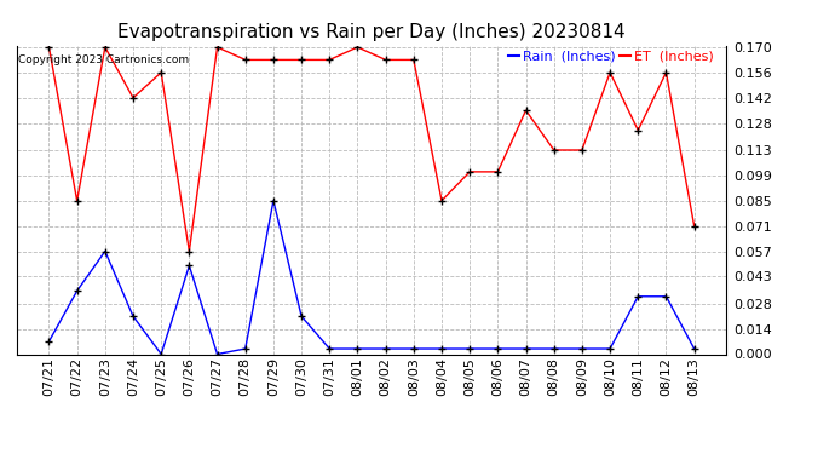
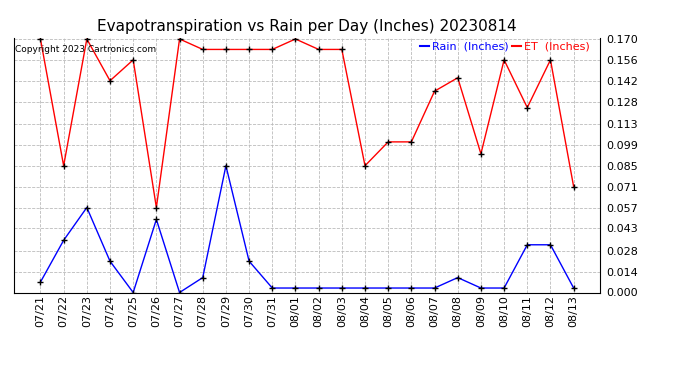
Rain (Inches)/07/28: 0.003 -> 0.010
ET (Inches)/08/08: 0.113 -> 0.144
Rain (Inches)/08/08: 0.003 -> 0.010
ET (Inches)/08/09: 0.113 -> 0.093
